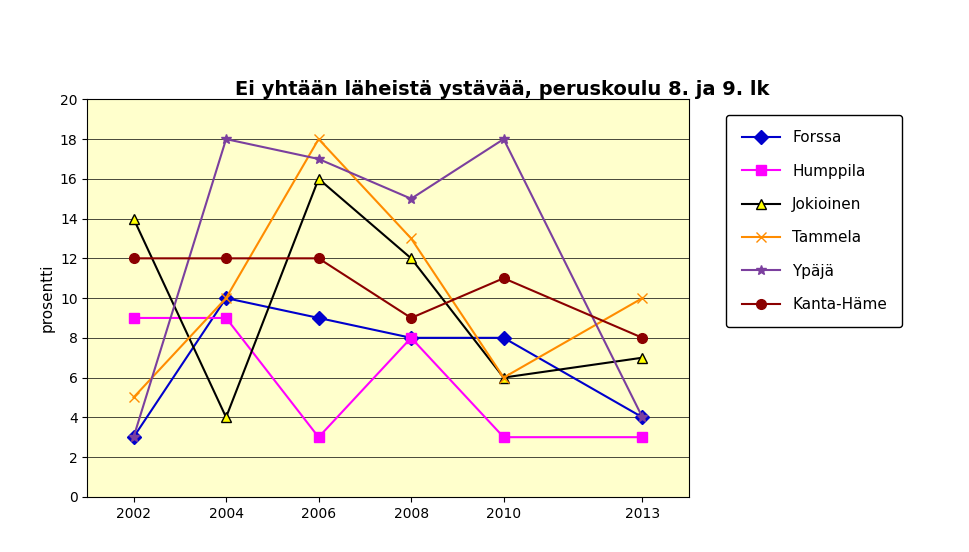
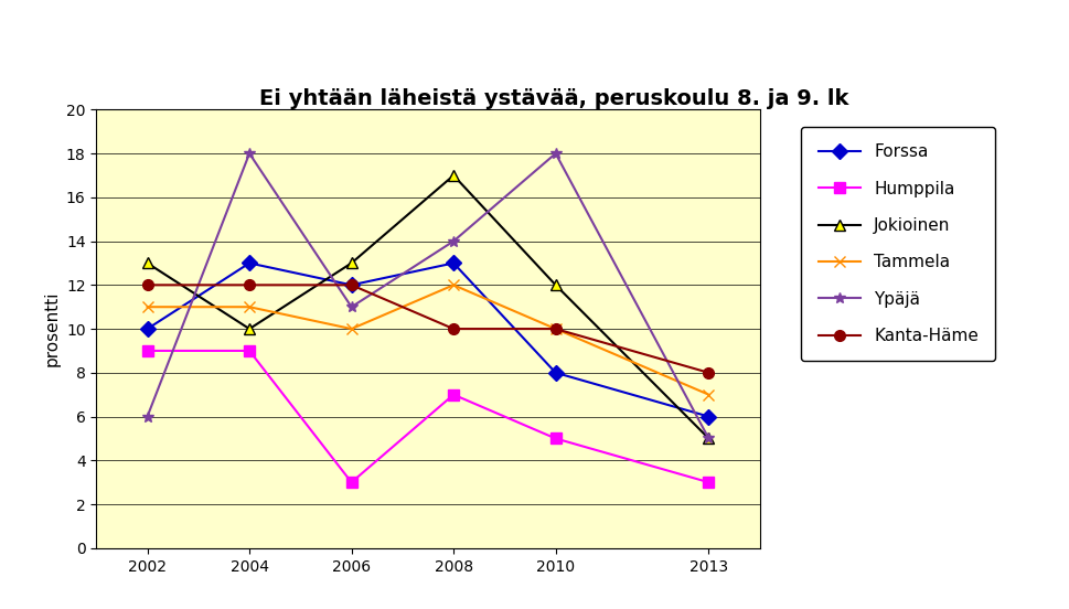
Forssa/2002: 3 -> 10
Jokioinen/2002: 14 -> 13
Tammela/2002: 5 -> 11
Ypäjä/2002: 3 -> 6
Forssa/2004: 10 -> 13
Jokioinen/2004: 4 -> 10
Tammela/2004: 10 -> 11
Forssa/2006: 9 -> 12
Jokioinen/2006: 16 -> 13
Tammela/2006: 18 -> 10
Ypäjä/2006: 17 -> 11
Forssa/2008: 8 -> 13
Humppila/2008: 8 -> 7
Jokioinen/2008: 12 -> 17
Tammela/2008: 13 -> 12
Ypäjä/2008: 15 -> 14
Kanta-Häme/2008: 9 -> 10
Humppila/2010: 3 -> 5
Jokioinen/2010: 6 -> 12
Tammela/2010: 6 -> 10
Kanta-Häme/2010: 11 -> 10
Forssa/2013: 4 -> 6
Jokioinen/2013: 7 -> 5
Tammela/2013: 10 -> 7
Ypäjä/2013: 4 -> 5
